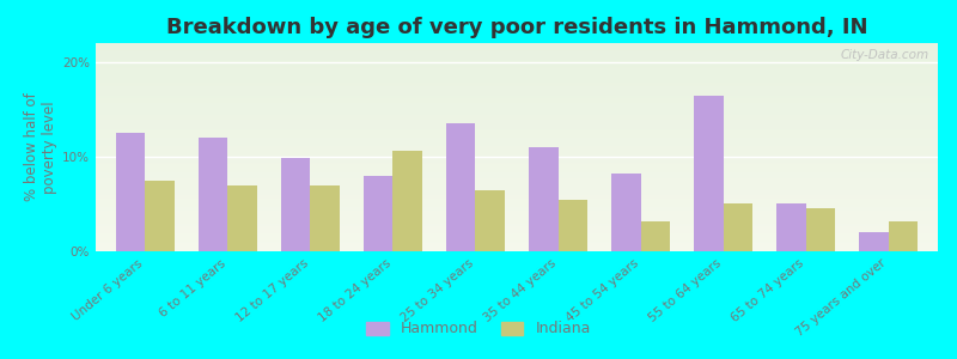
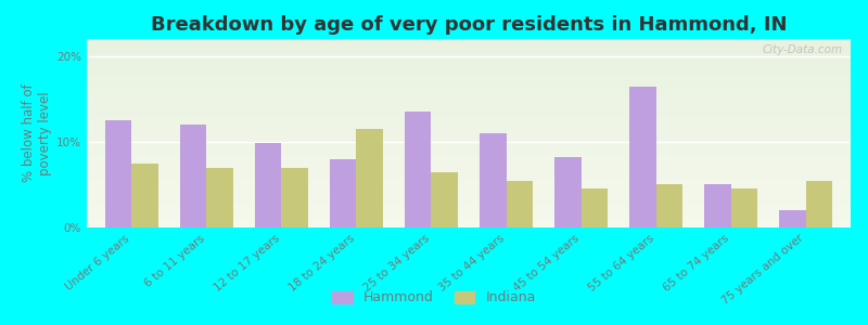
Indiana/18 to 24 years: 10.6% -> 11.5%
Indiana/45 to 54 years: 3.2% -> 4.5%
Indiana/75 years and over: 3.2% -> 5.5%
